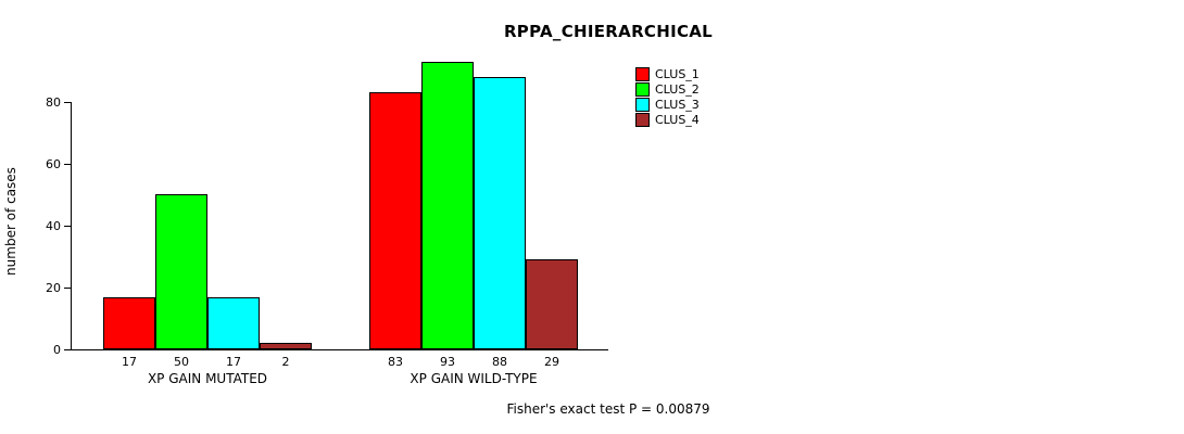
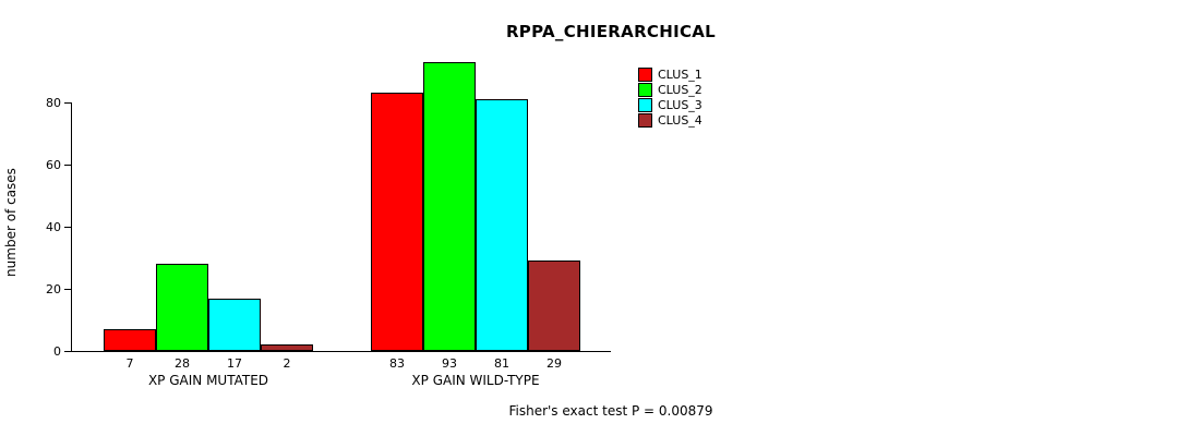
CLUS_1/XP GAIN MUTATED: 17 -> 7
CLUS_2/XP GAIN MUTATED: 50 -> 28
CLUS_3/XP GAIN WILD-TYPE: 88 -> 81
